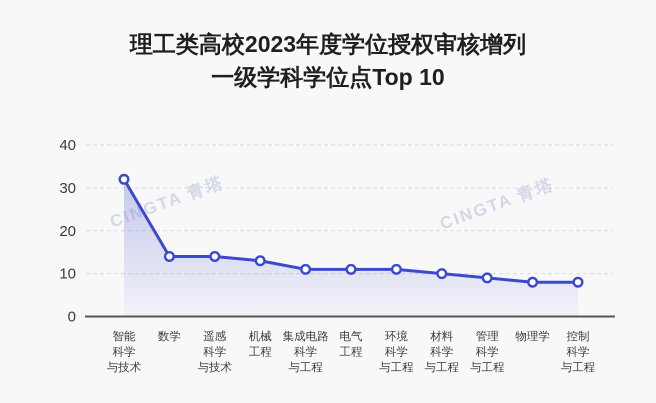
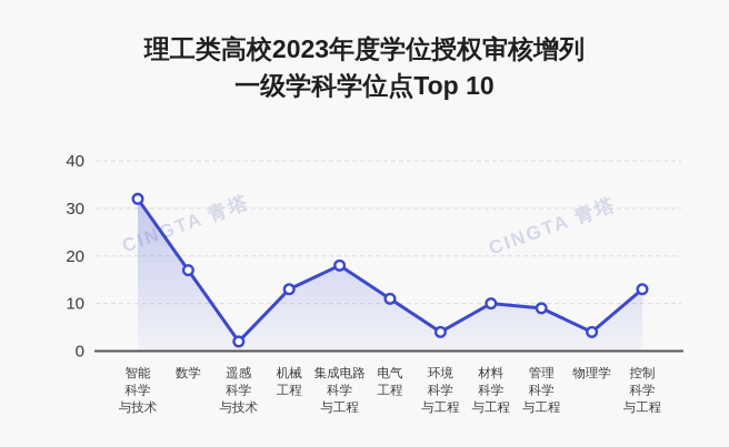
数学: 14 -> 17
遥感科学与技术: 14 -> 2
集成电路科学与工程: 11 -> 18
环境科学与工程: 11 -> 4
物理学: 8 -> 4
控制科学与工程: 8 -> 13
